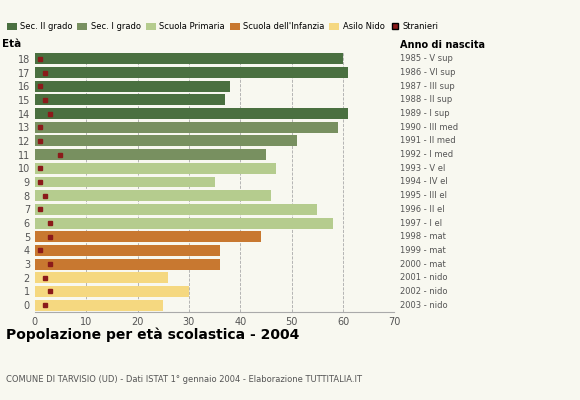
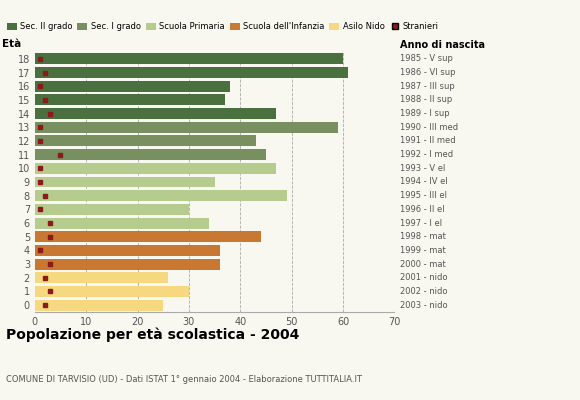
14: 61 -> 47
12: 51 -> 43
8: 46 -> 49
7: 55 -> 30
6: 58 -> 34
